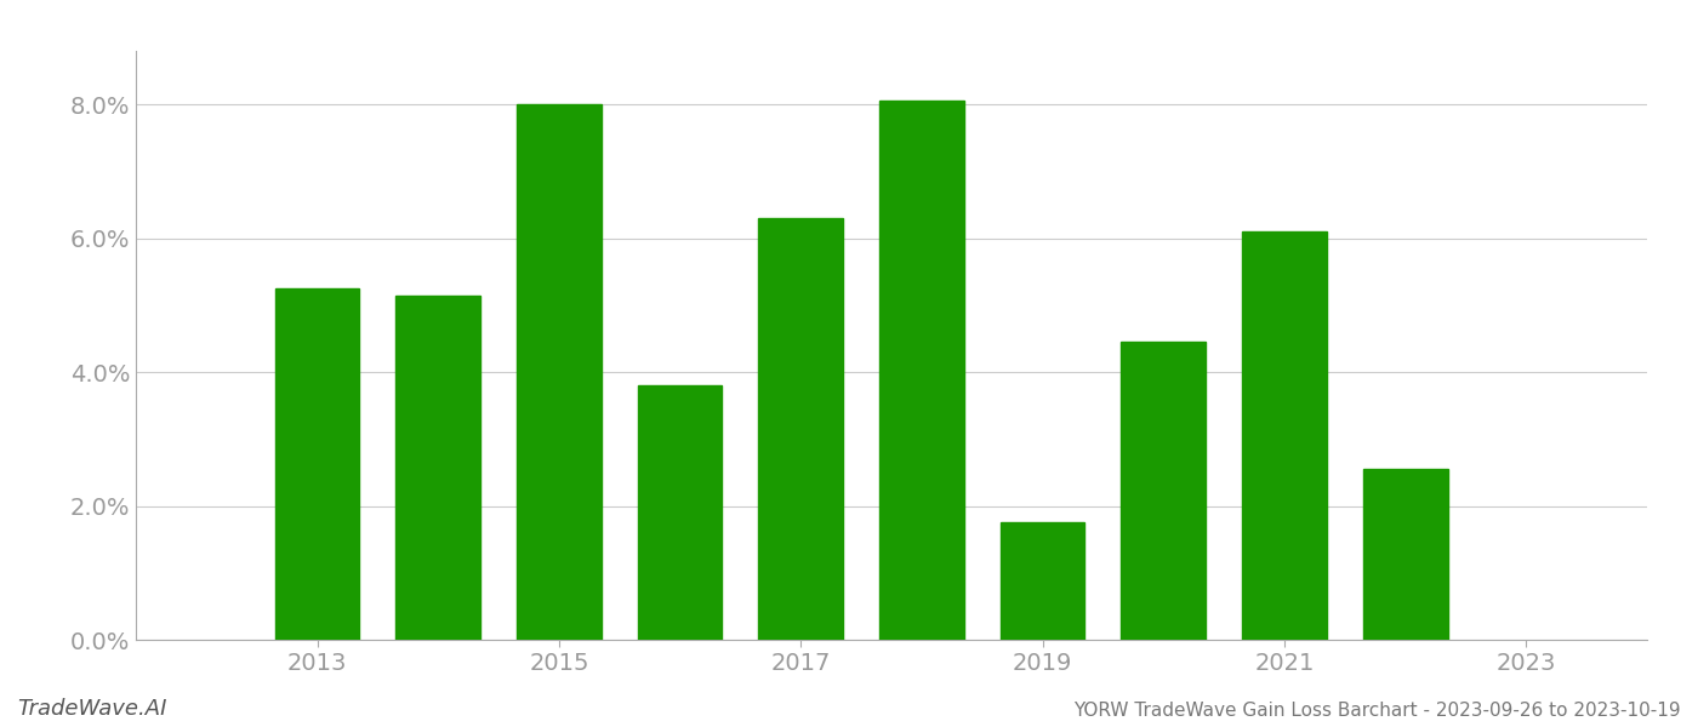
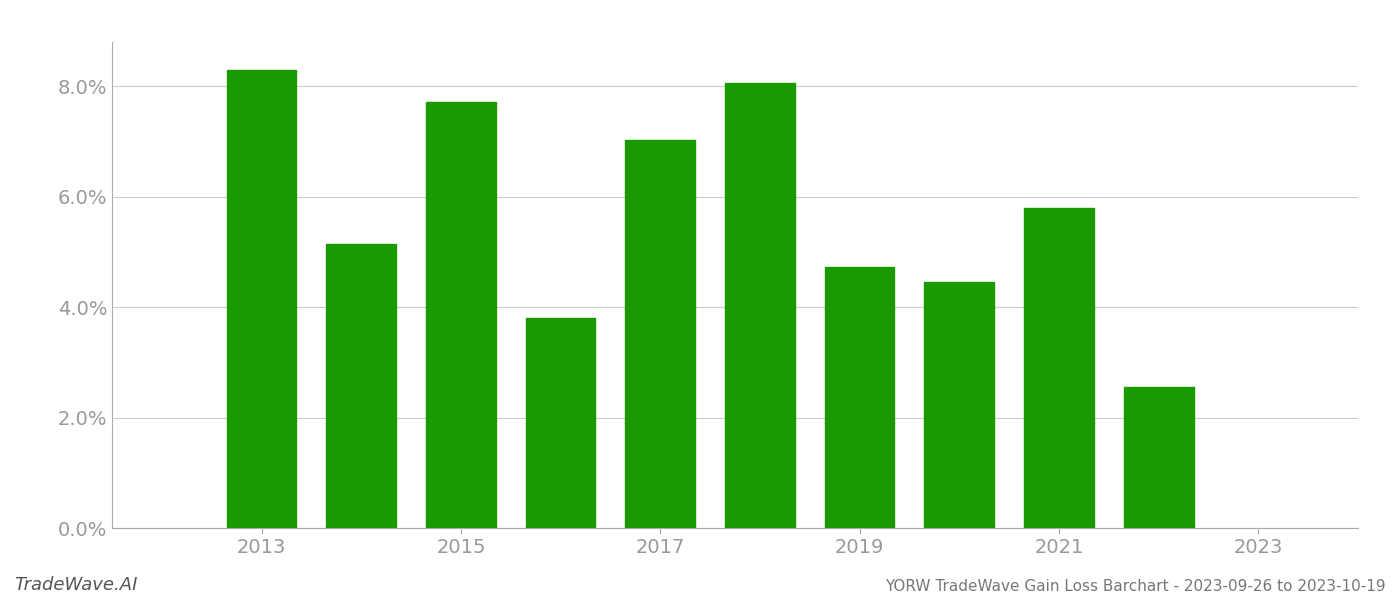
2013: 5.25% -> 8.30%
2015: 8.00% -> 7.72%
2017: 6.30% -> 7.02%
2019: 1.75% -> 4.72%
2021: 6.10% -> 5.80%
